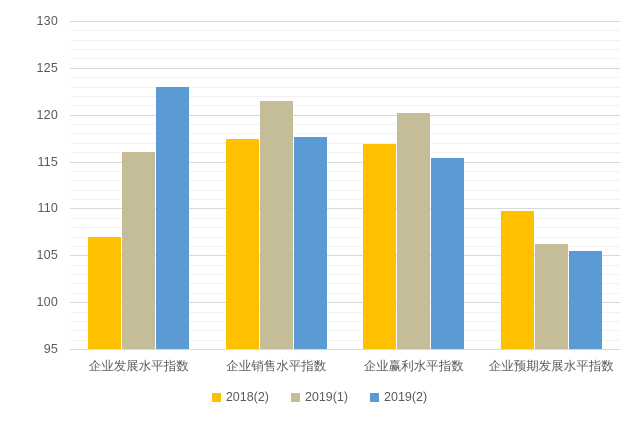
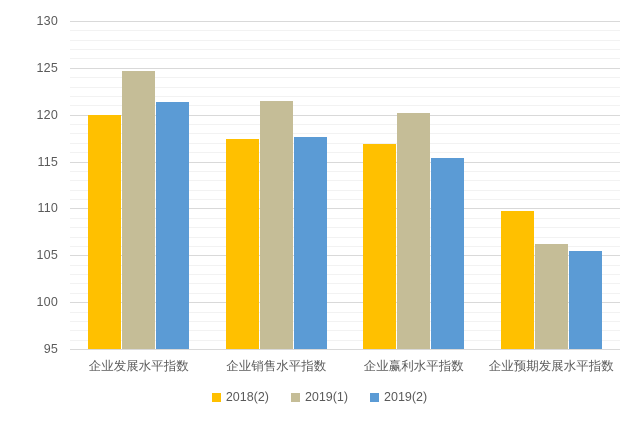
2018(2)/企业发展水平指数: 107 -> 120
2019(1)/企业发展水平指数: 116 -> 125
2019(2)/企业发展水平指数: 123 -> 121
